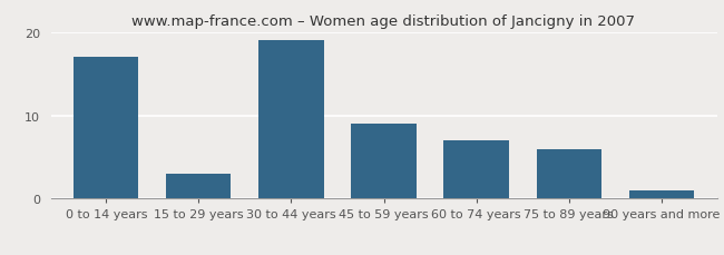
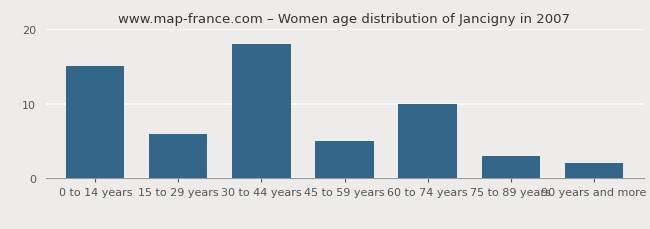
0 to 14 years: 17 -> 15
15 to 29 years: 3 -> 6
30 to 44 years: 19 -> 18
45 to 59 years: 9 -> 5
60 to 74 years: 7 -> 10
75 to 89 years: 6 -> 3
90 years and more: 1 -> 2
